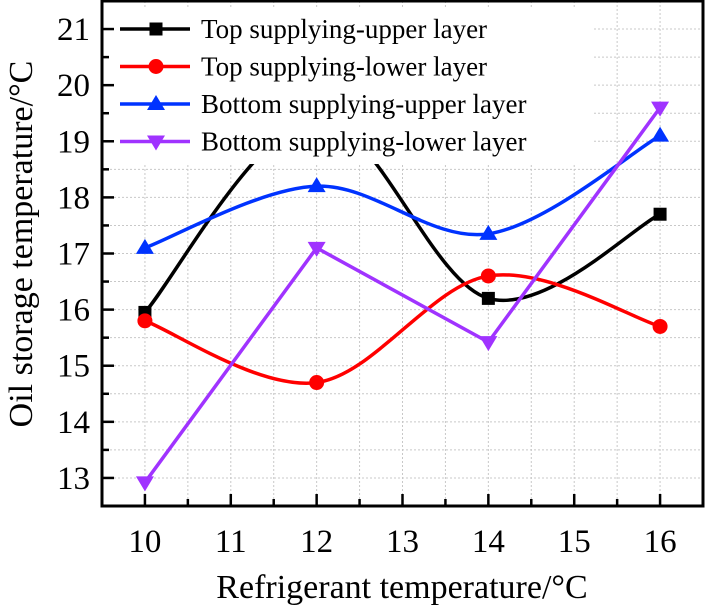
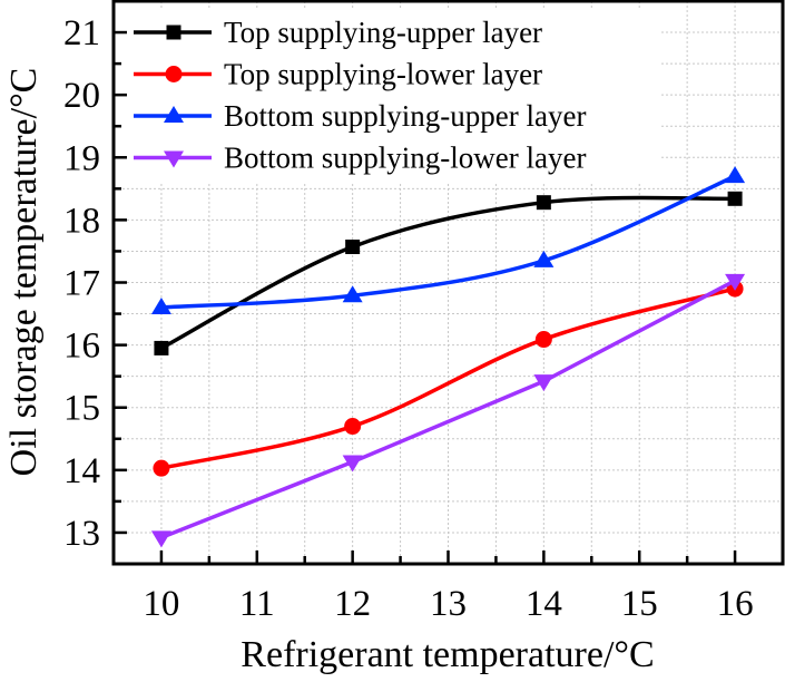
Top supplying-lower layer/10: 15.8 -> 14.0
Bottom supplying-upper layer/10: 17.1 -> 16.6
Top supplying-upper layer/12: 19.4 -> 17.6
Bottom supplying-upper layer/12: 18.2 -> 16.8
Bottom supplying-lower layer/12: 17.1 -> 14.1
Top supplying-upper layer/14: 16.2 -> 18.3
Top supplying-lower layer/14: 16.6 -> 16.1
Top supplying-upper layer/16: 17.7 -> 18.3
Top supplying-lower layer/16: 15.7 -> 16.9
Bottom supplying-upper layer/16: 19.1 -> 18.7
Bottom supplying-lower layer/16: 19.6 -> 17.0
